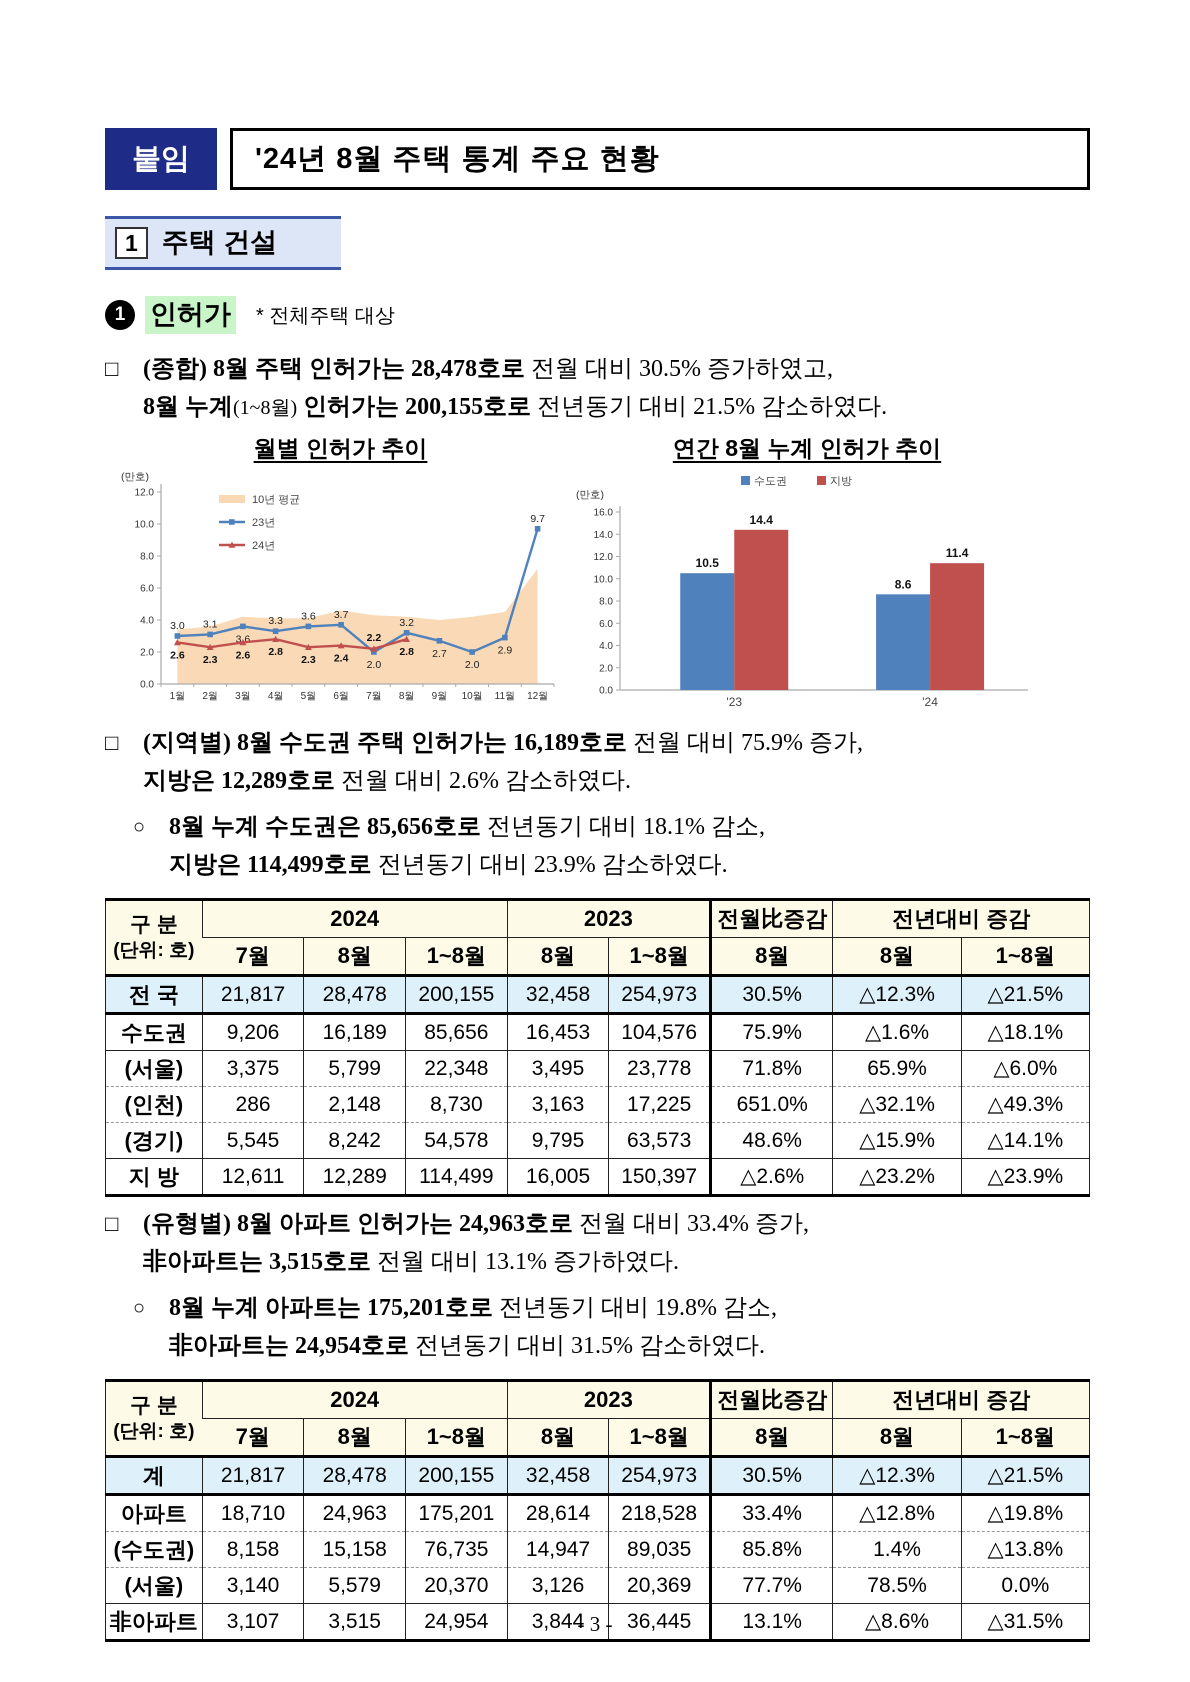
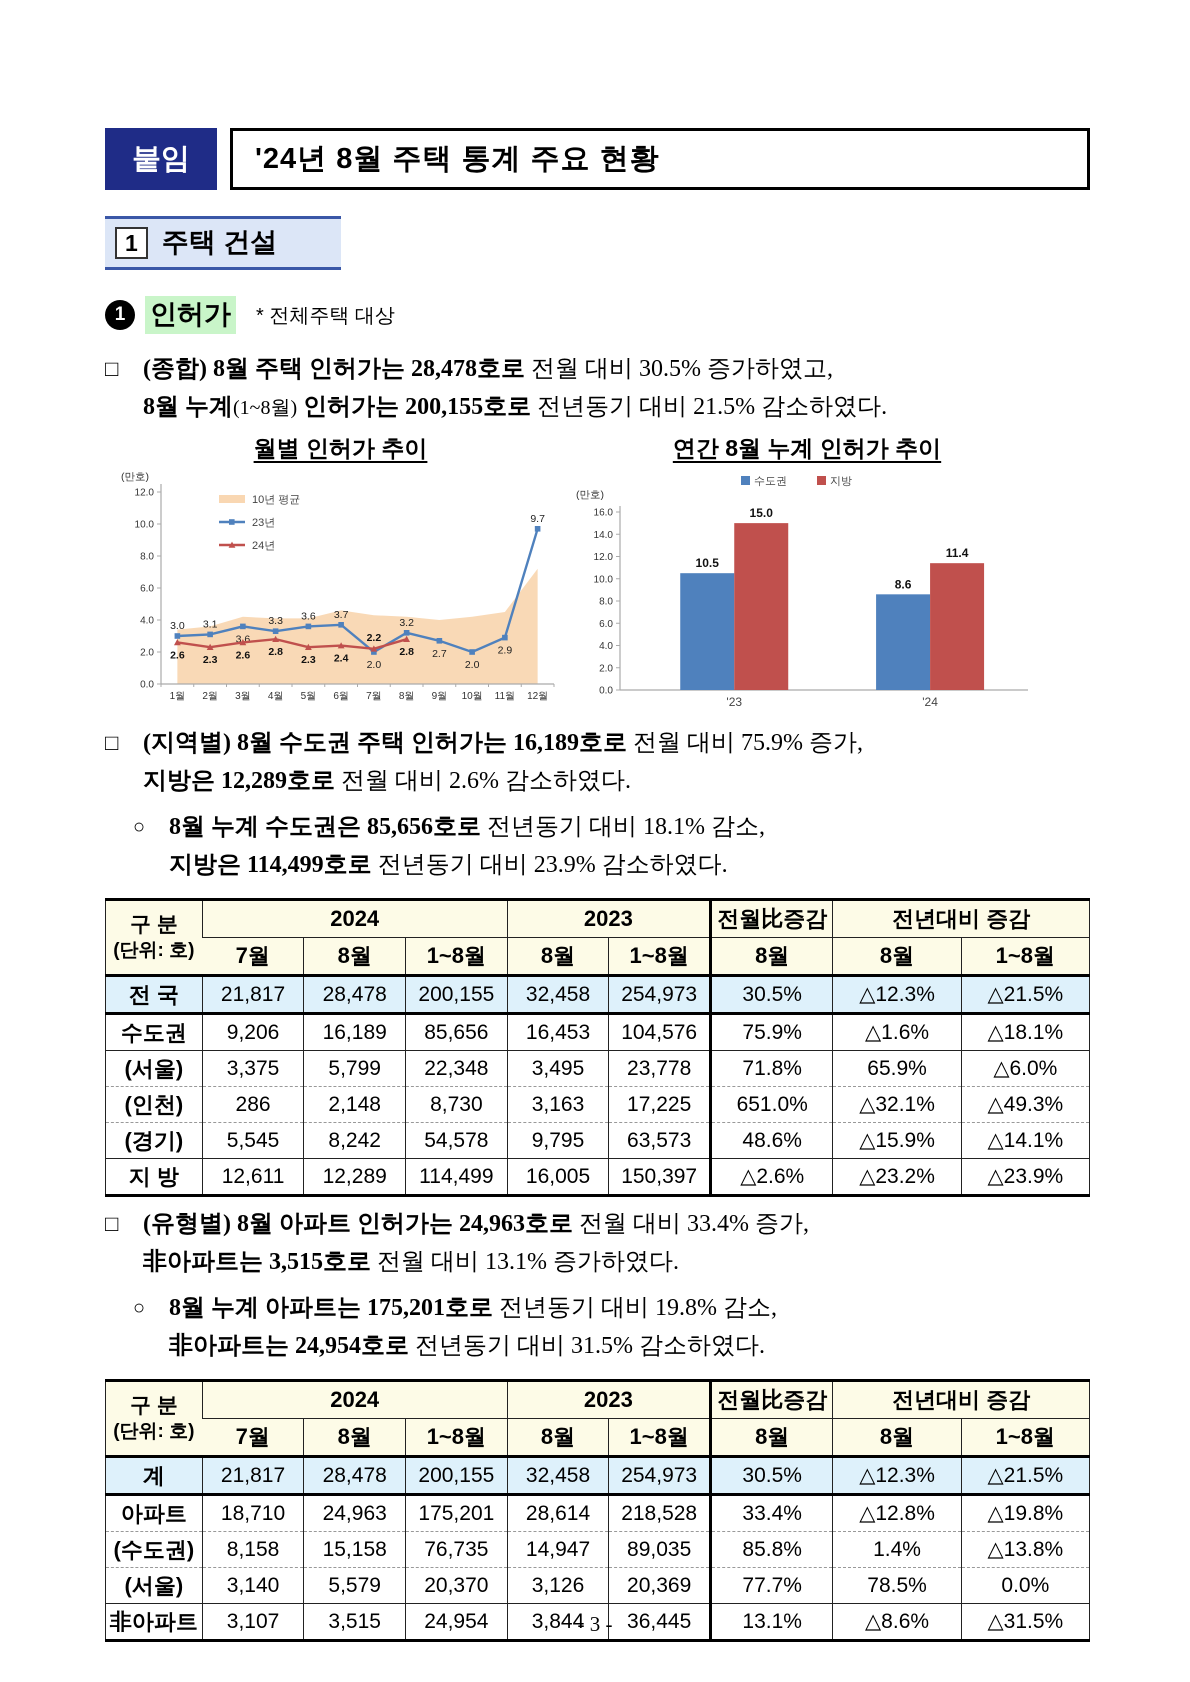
연간 8월 누계 인허가 추이/지방/'23: 14.4 -> 15.0
